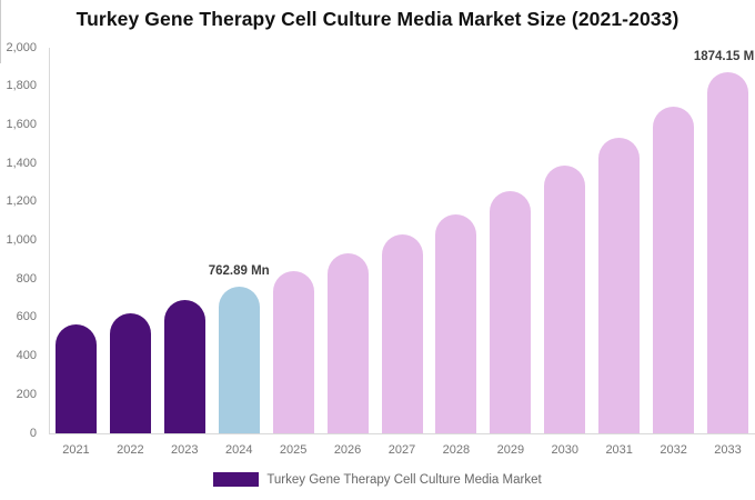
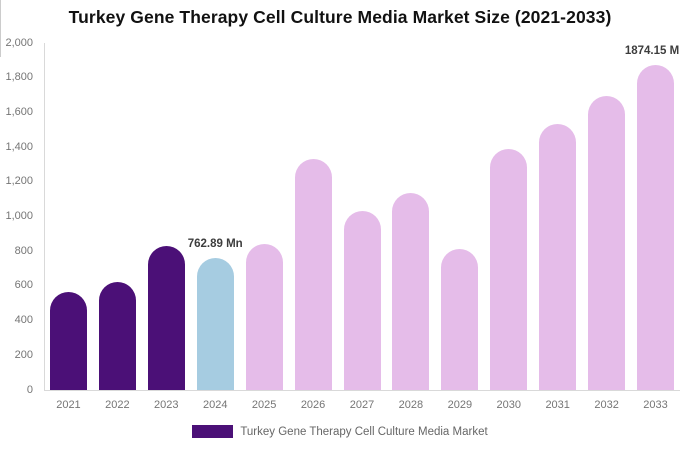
2023: 690 -> 830
2026: 930 -> 1330
2029: 1260 -> 810
